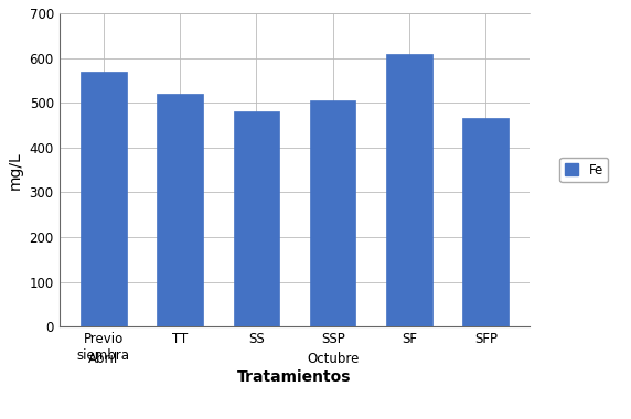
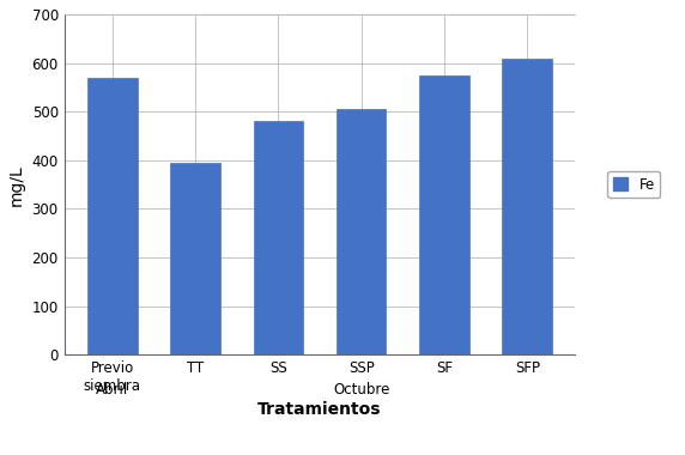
TT: 520 -> 395
SF: 610 -> 575
SFP: 465 -> 610
